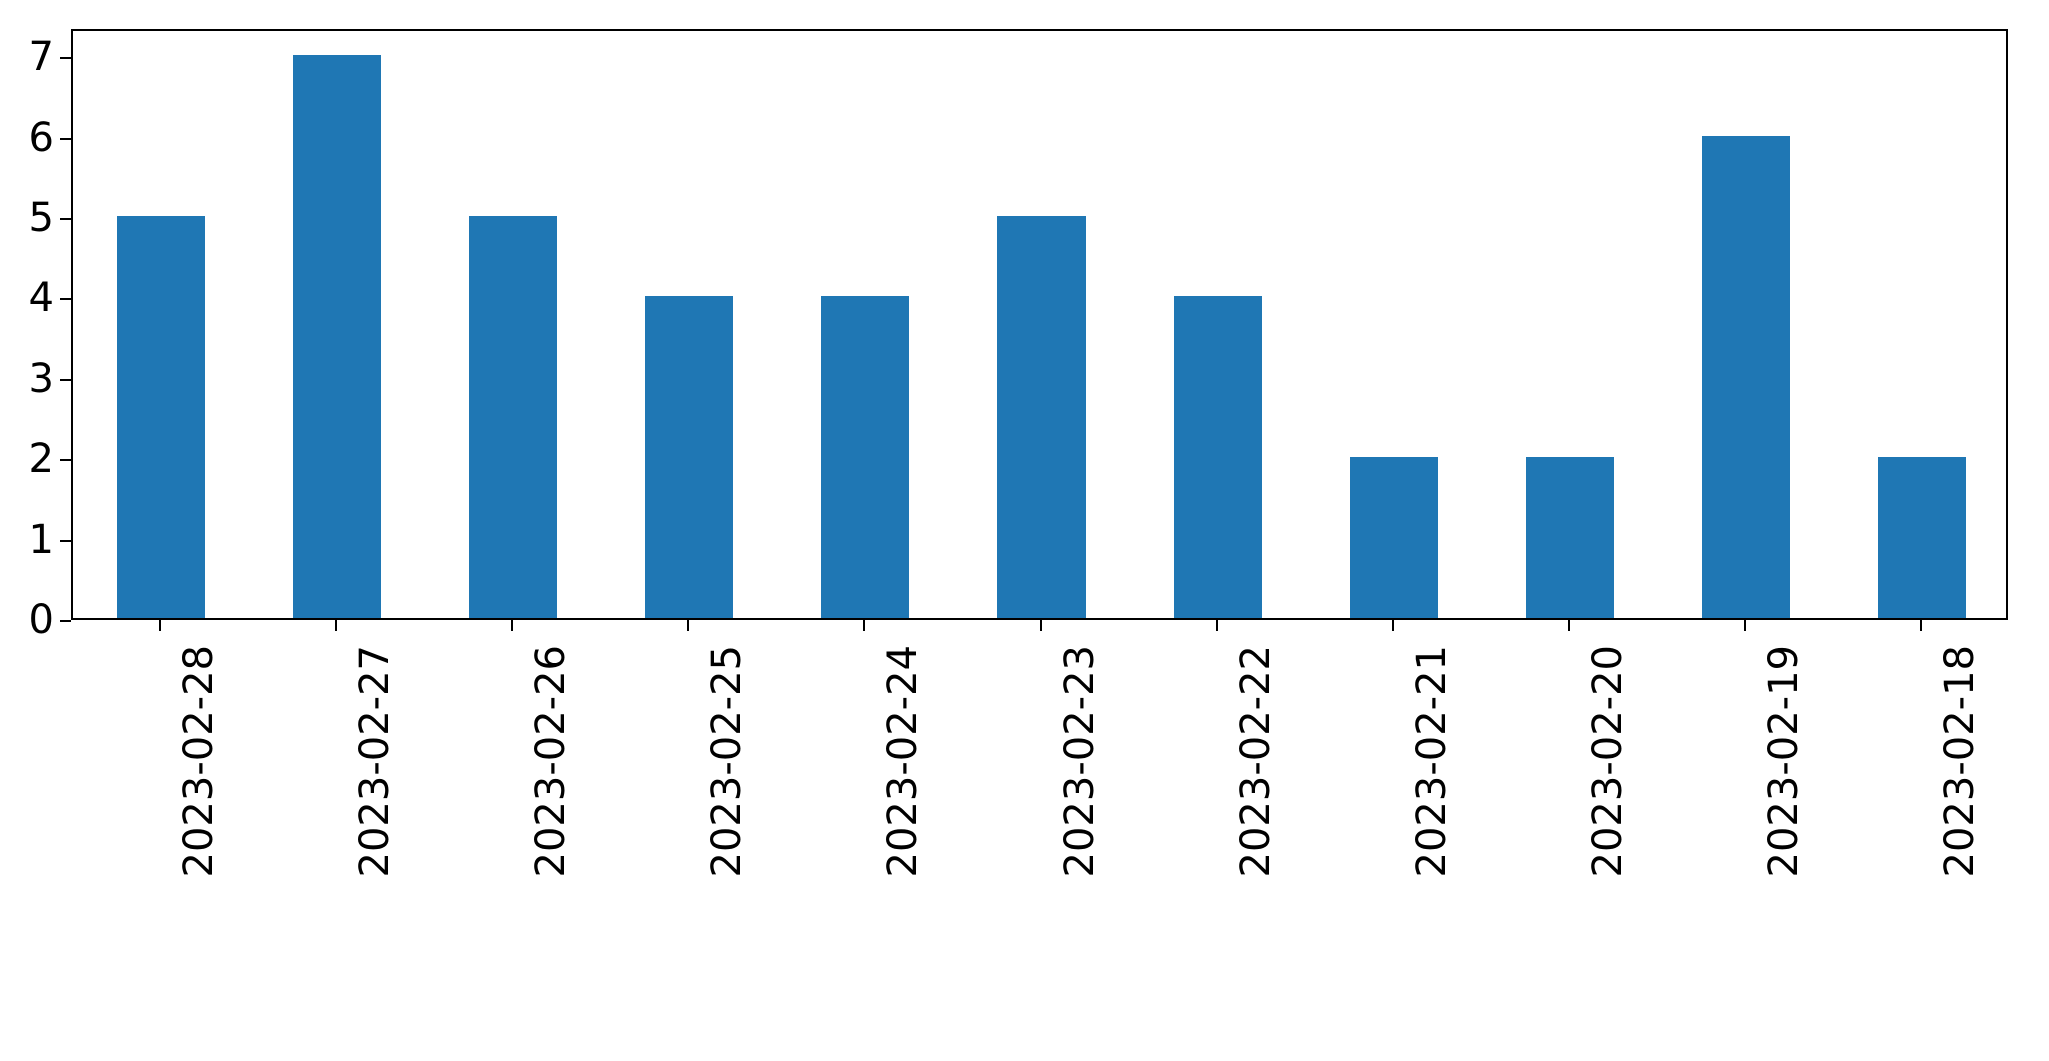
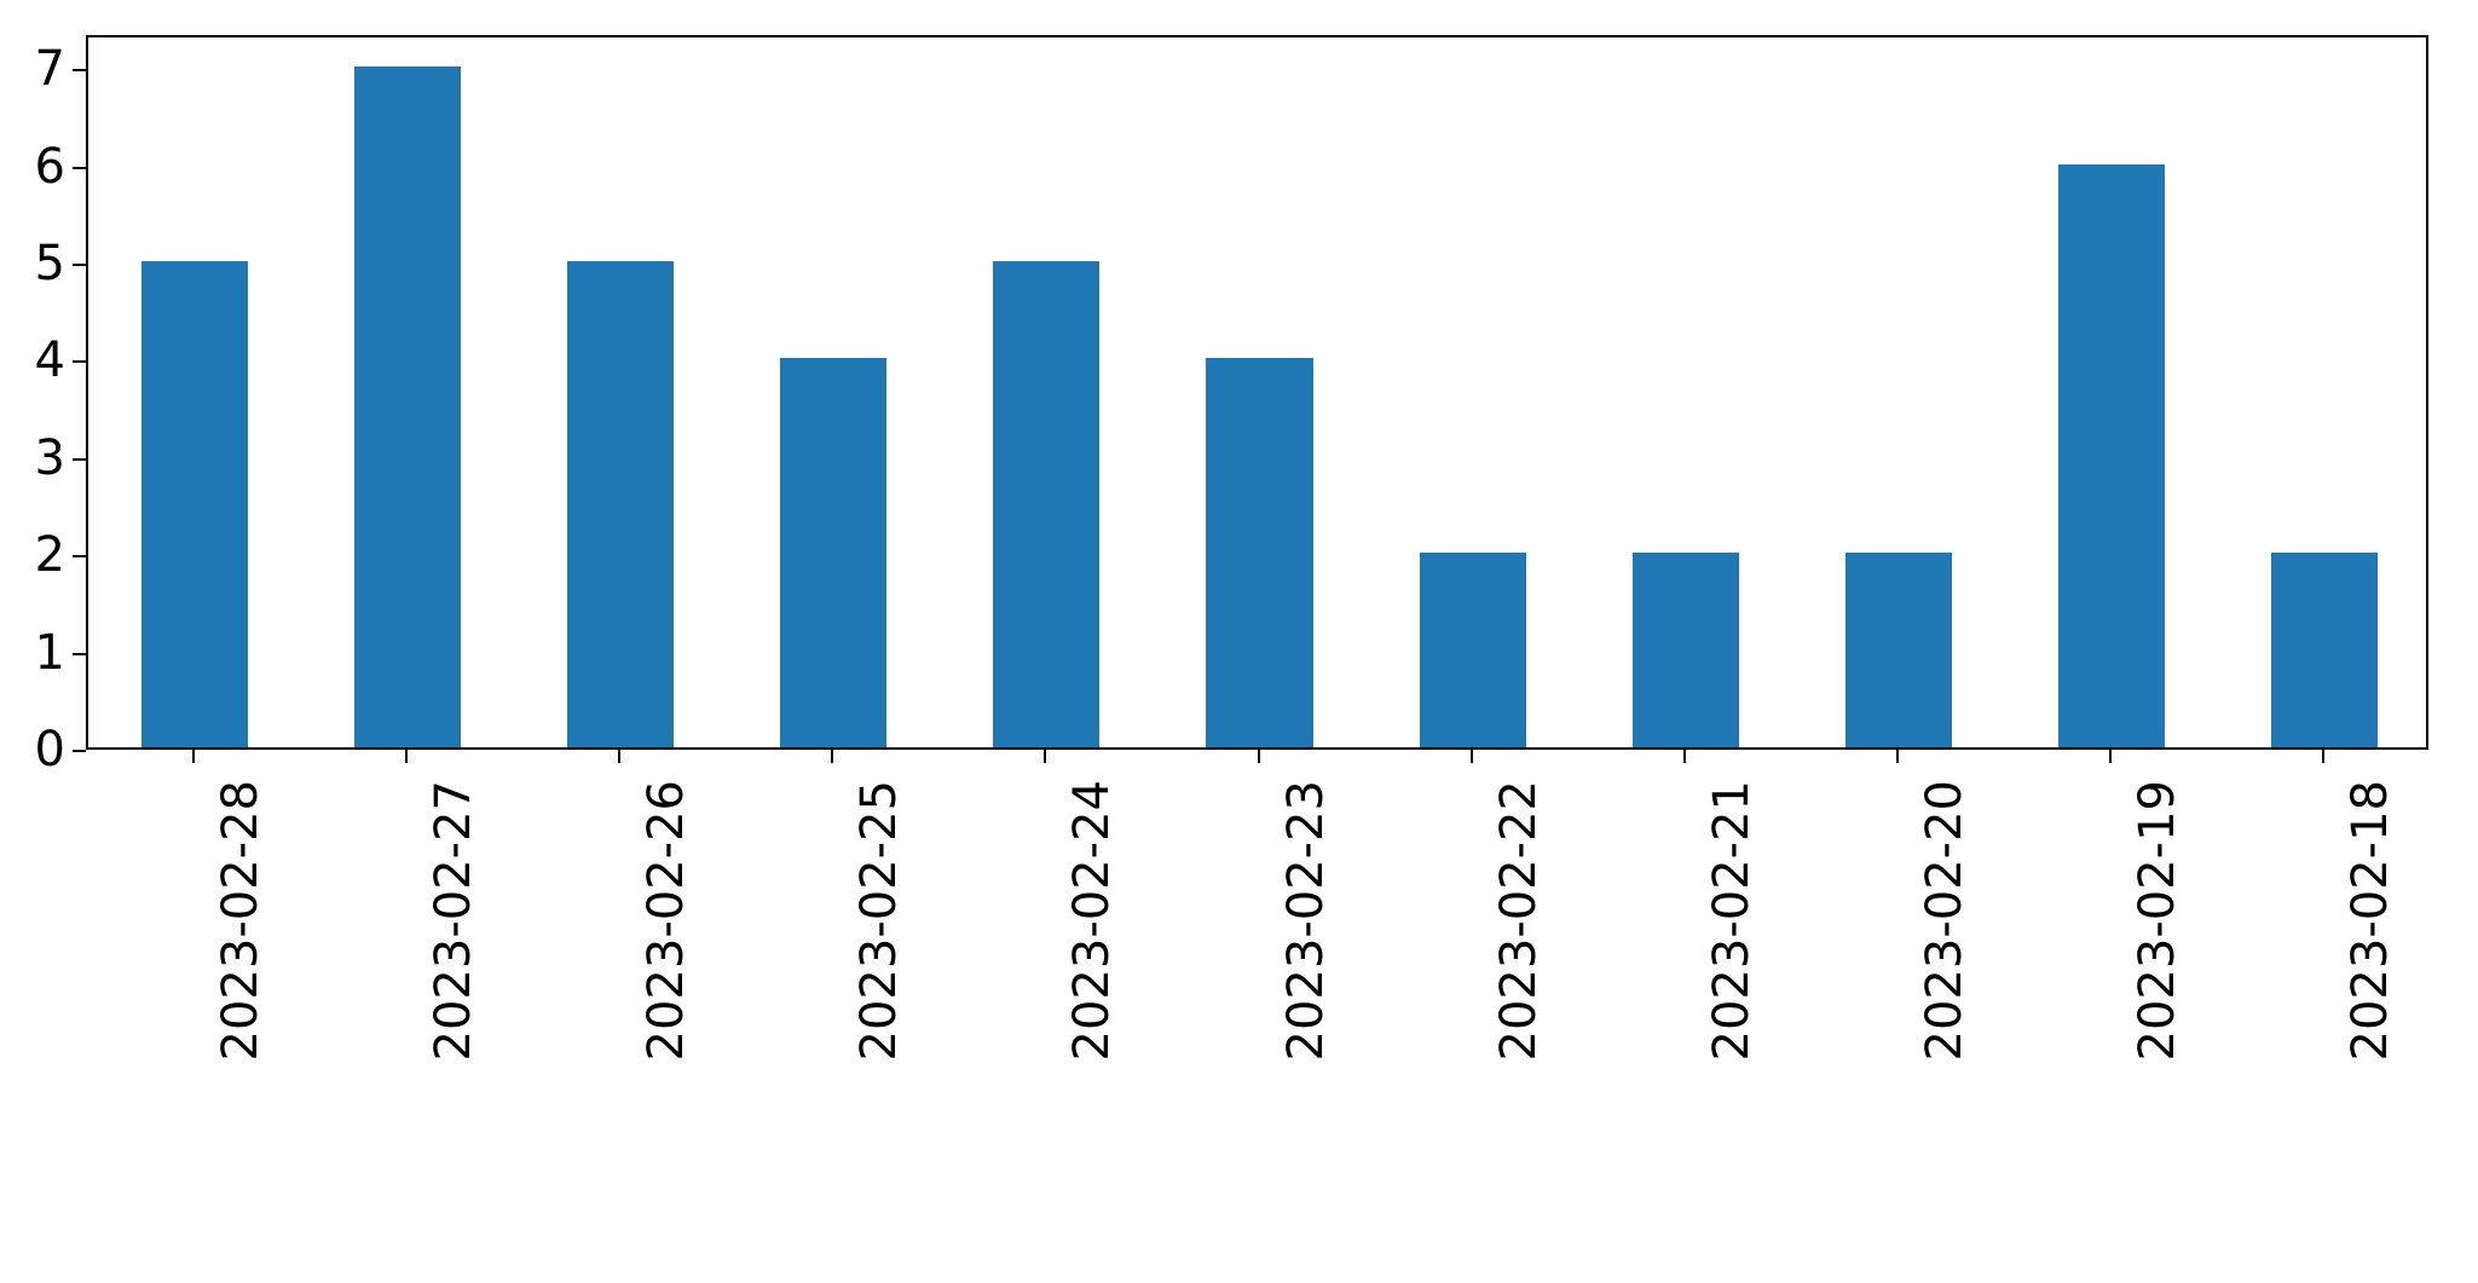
2023-02-24: 4 -> 5
2023-02-23: 5 -> 4
2023-02-22: 4 -> 2
